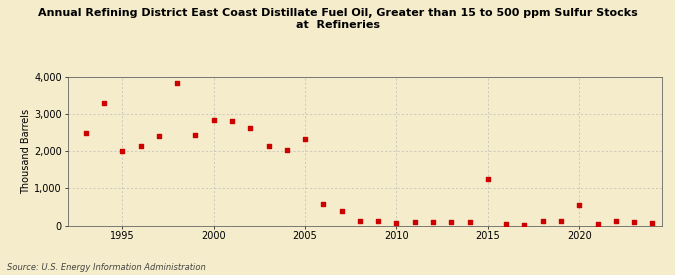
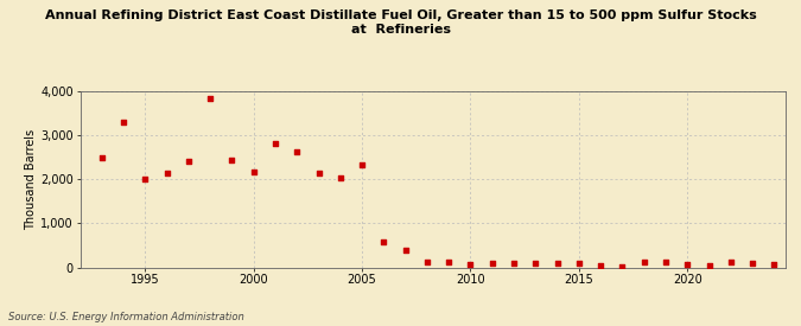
2000: 2,850 -> 2,180
2015: 1,250 -> 90
2020: 550 -> 80
